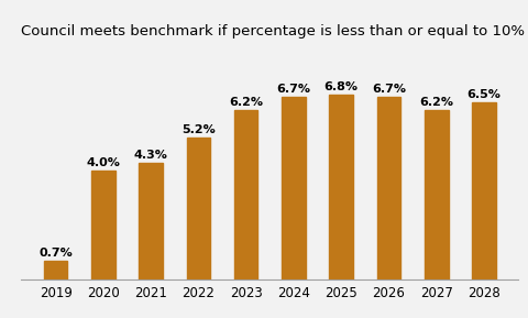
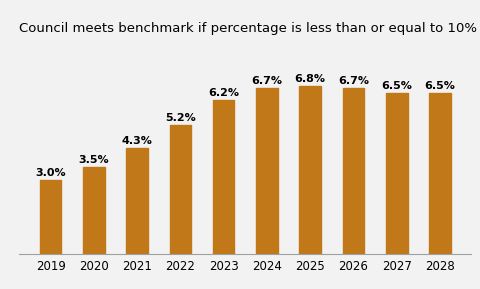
2019: 0.7% -> 3.0%
2020: 4.0% -> 3.5%
2027: 6.2% -> 6.5%
